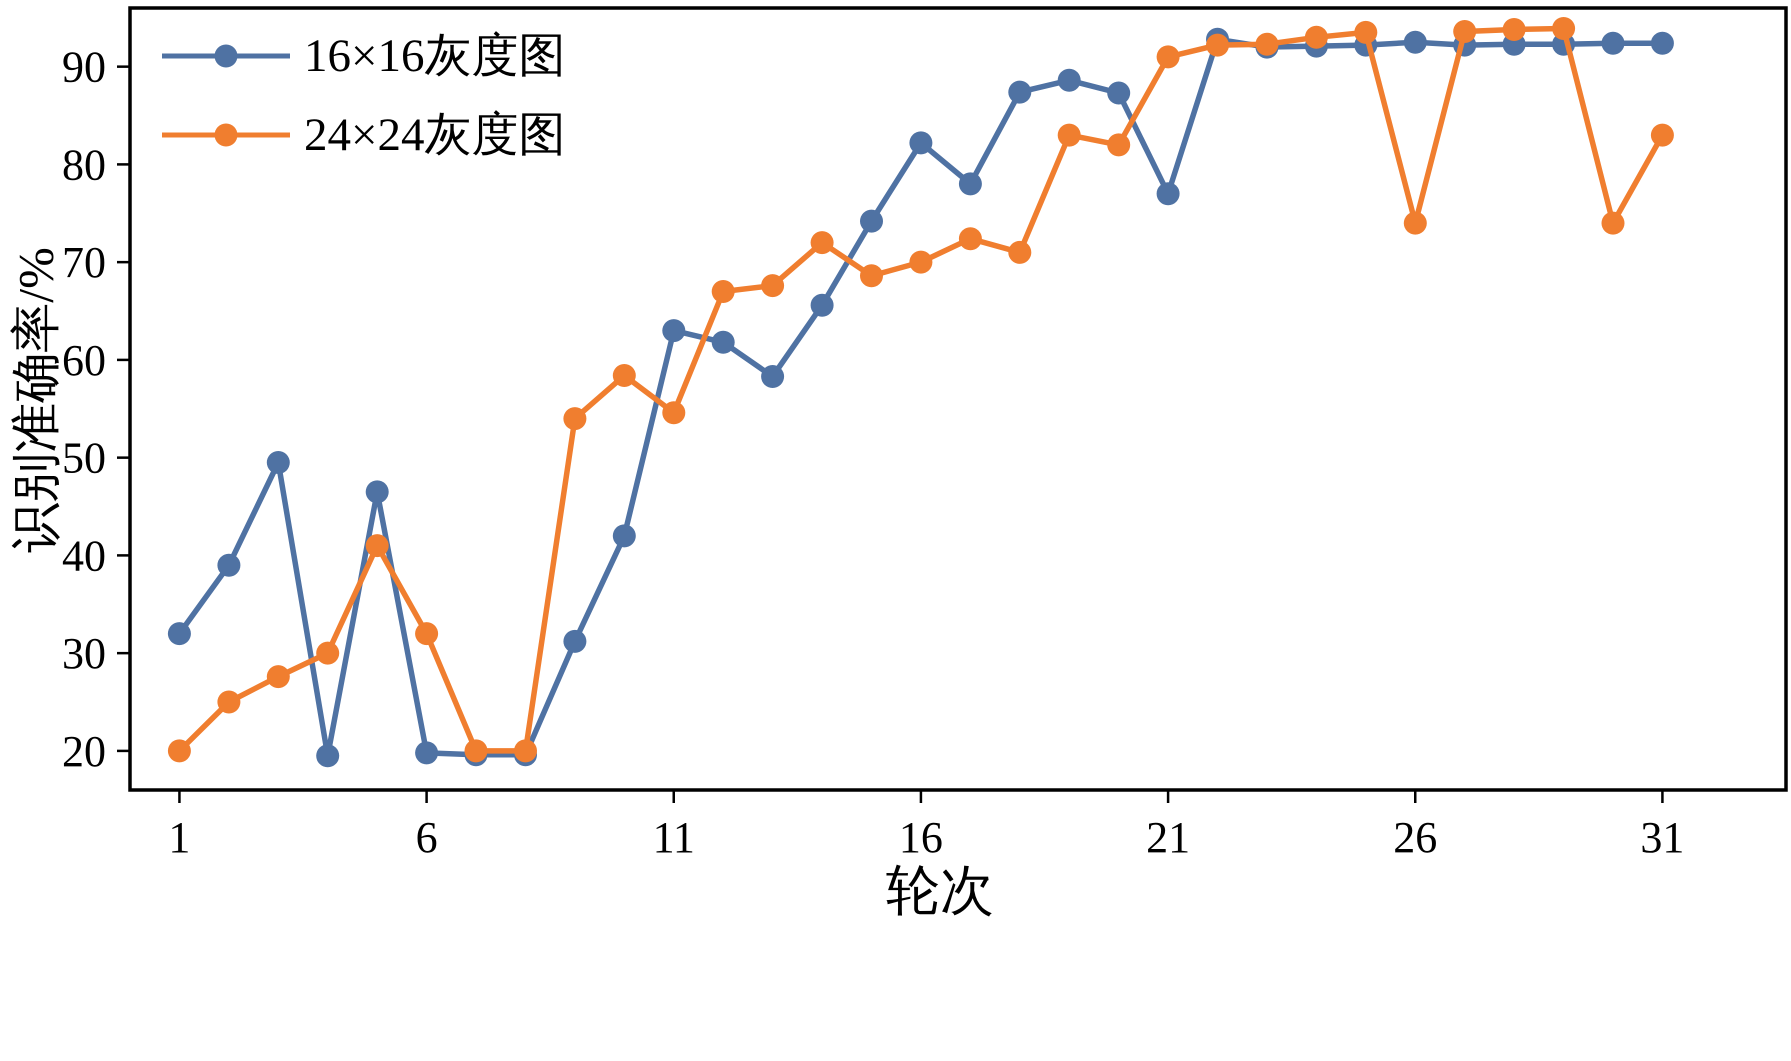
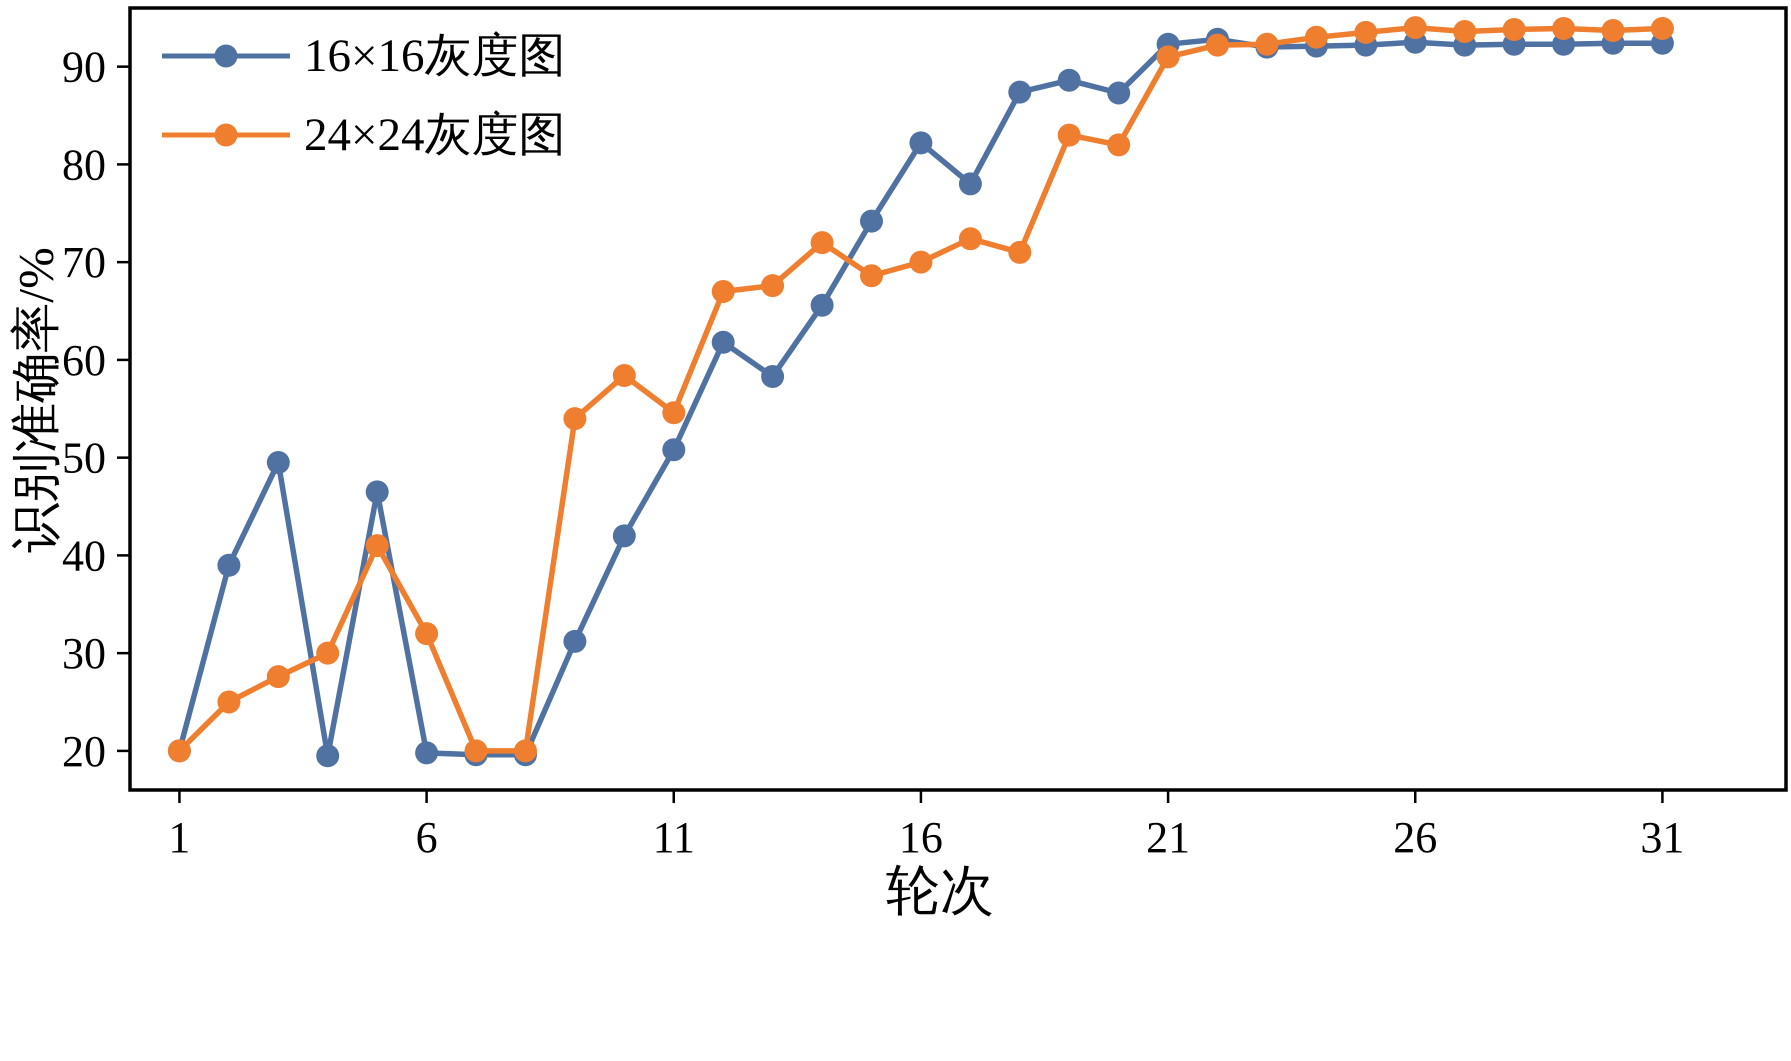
16×16灰度图/1: 32 -> 20
16×16灰度图/11: 63 -> 51
16×16灰度图/21: 77 -> 92
24×24灰度图/26: 74 -> 94
24×24灰度图/30: 74 -> 94
24×24灰度图/31: 83 -> 94
